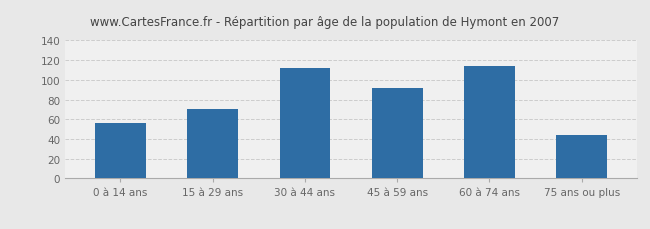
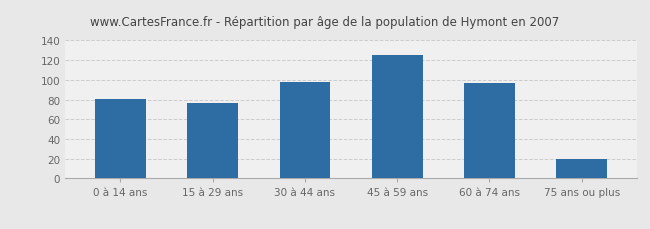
0 à 14 ans: 56 -> 81
15 à 29 ans: 70 -> 77
30 à 44 ans: 112 -> 98
45 à 59 ans: 92 -> 125
60 à 74 ans: 114 -> 97
75 ans ou plus: 44 -> 20
